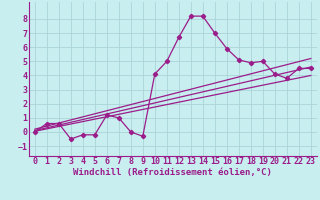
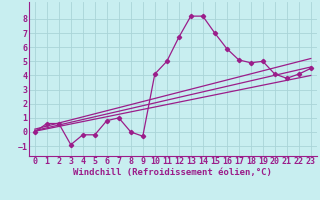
3: -0.5 -> -0.9
6: 1.2 -> 0.8
22: 4.5 -> 4.1
